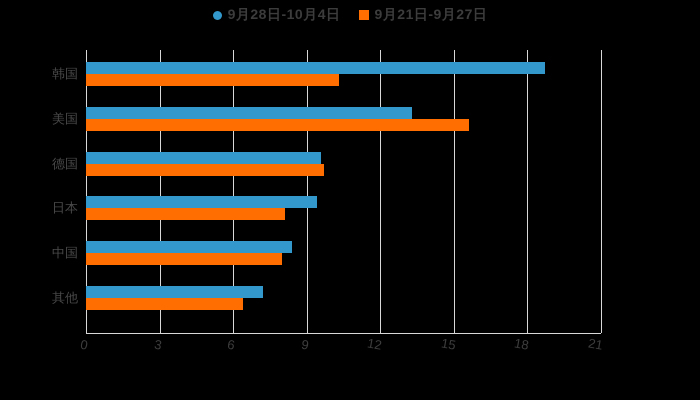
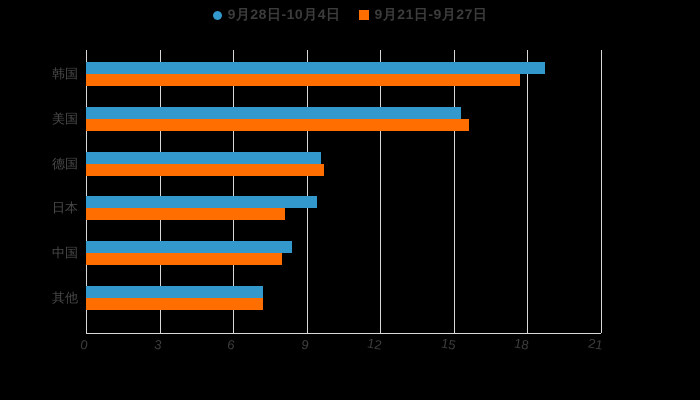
9月21日-9月27日/韩国: 10.3 -> 17.7
9月28日-10月4日/美国: 13.3 -> 15.3
9月21日-9月27日/其他: 6.4 -> 7.2
